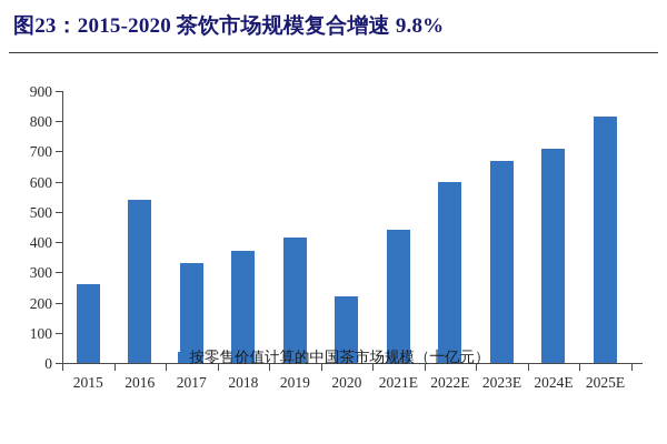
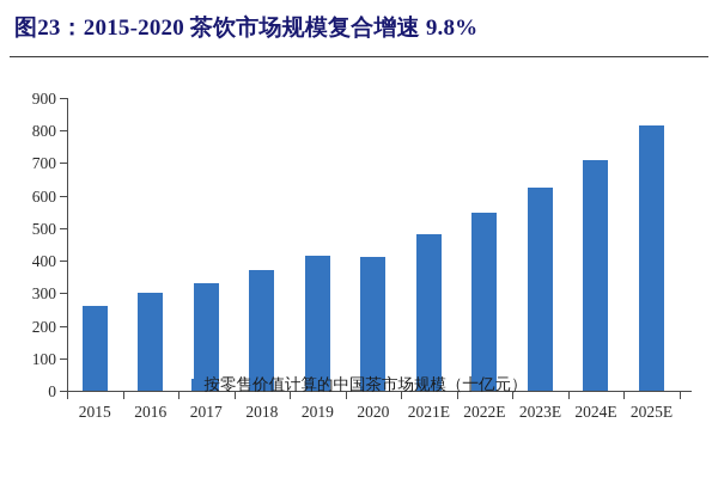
2016: 540 -> 300
2020: 220 -> 410
2021E: 440 -> 480
2022E: 600 -> 550
2023E: 670 -> 620
